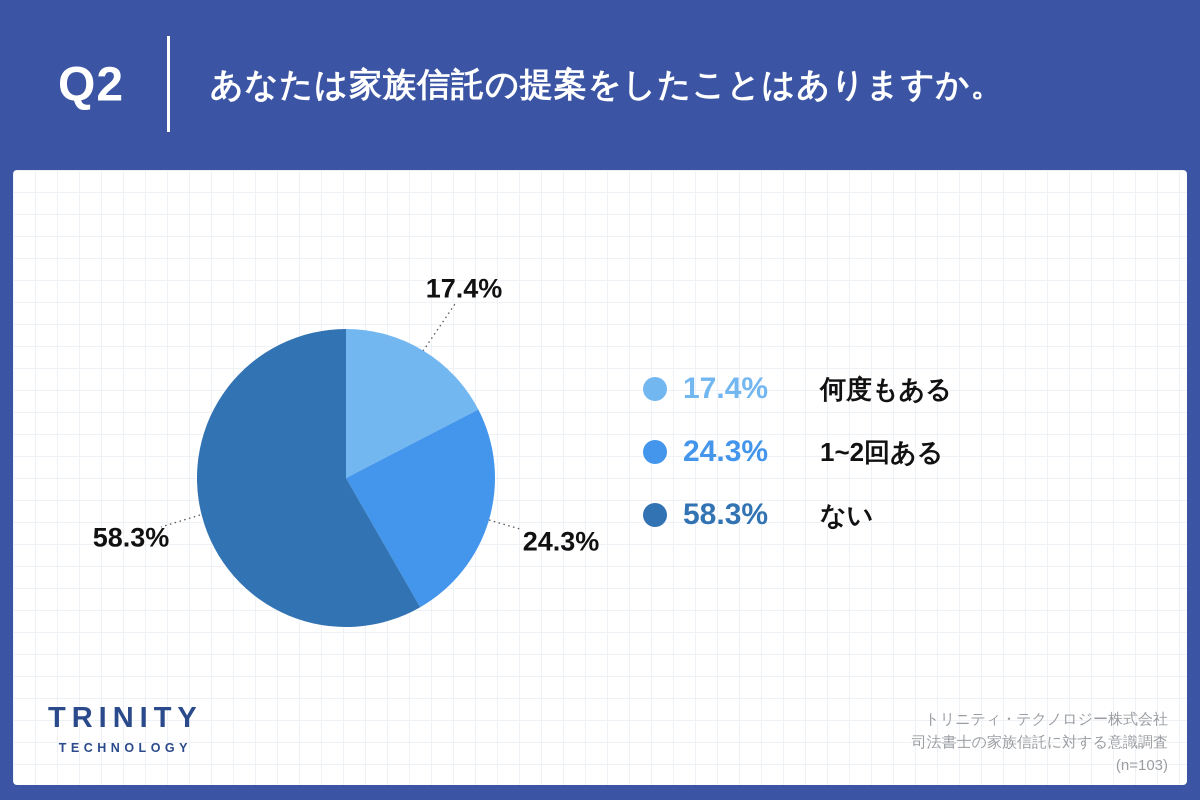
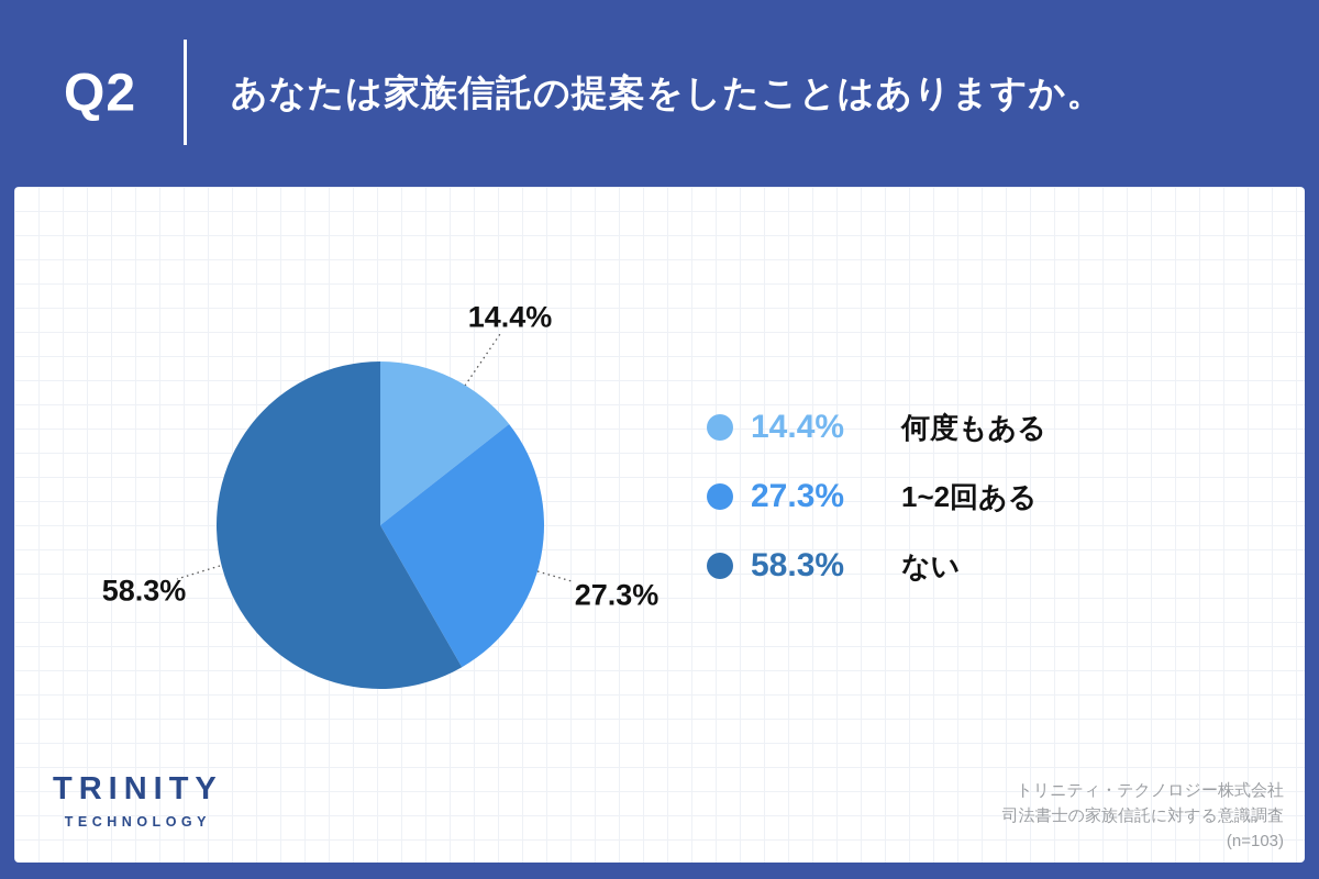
何度もある: 17.4% -> 14.4%
1~2回ある: 24.3% -> 27.3%
